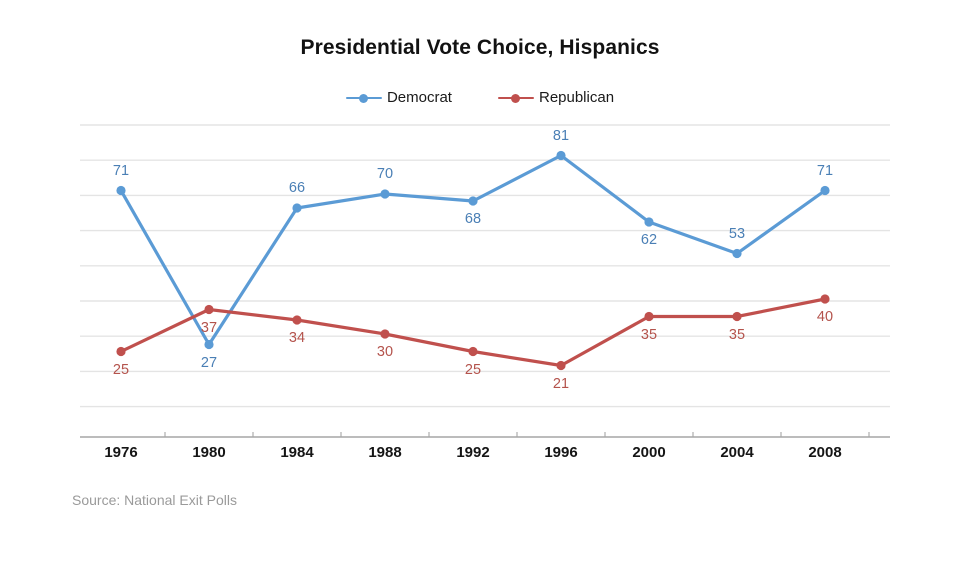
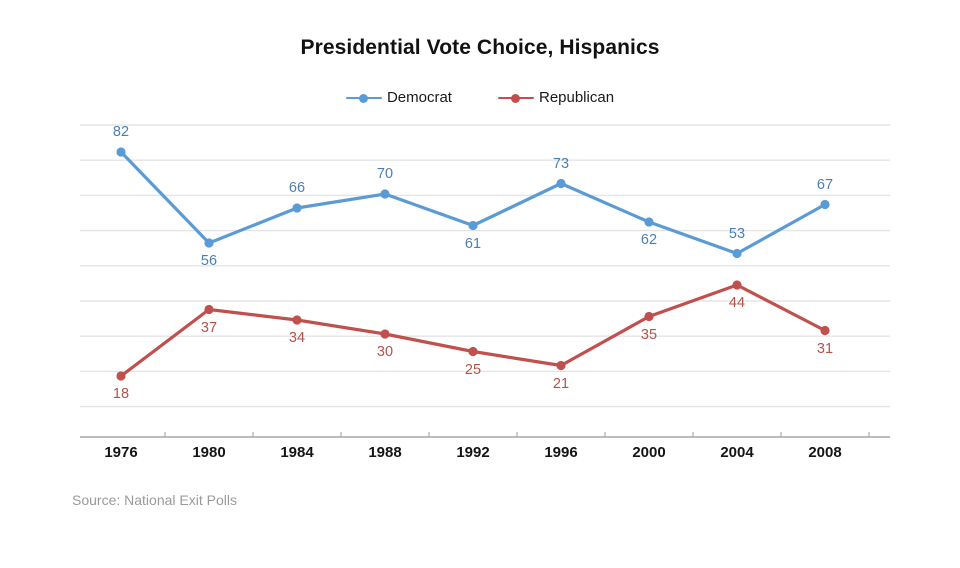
Democrat/1976: 71 -> 82
Republican/1976: 25 -> 18
Democrat/1980: 27 -> 56
Democrat/1992: 68 -> 61
Democrat/1996: 81 -> 73
Republican/2004: 35 -> 44
Democrat/2008: 71 -> 67
Republican/2008: 40 -> 31
